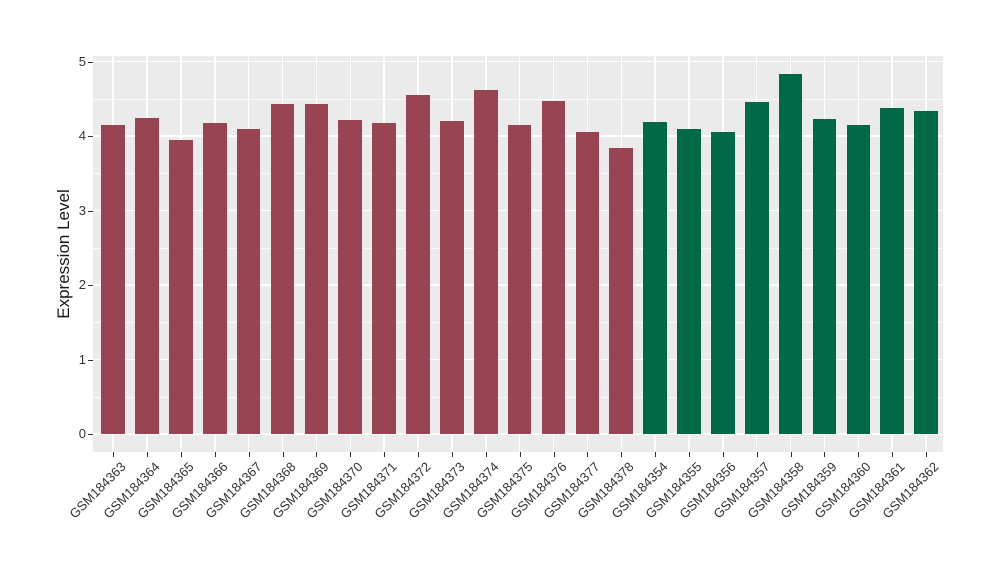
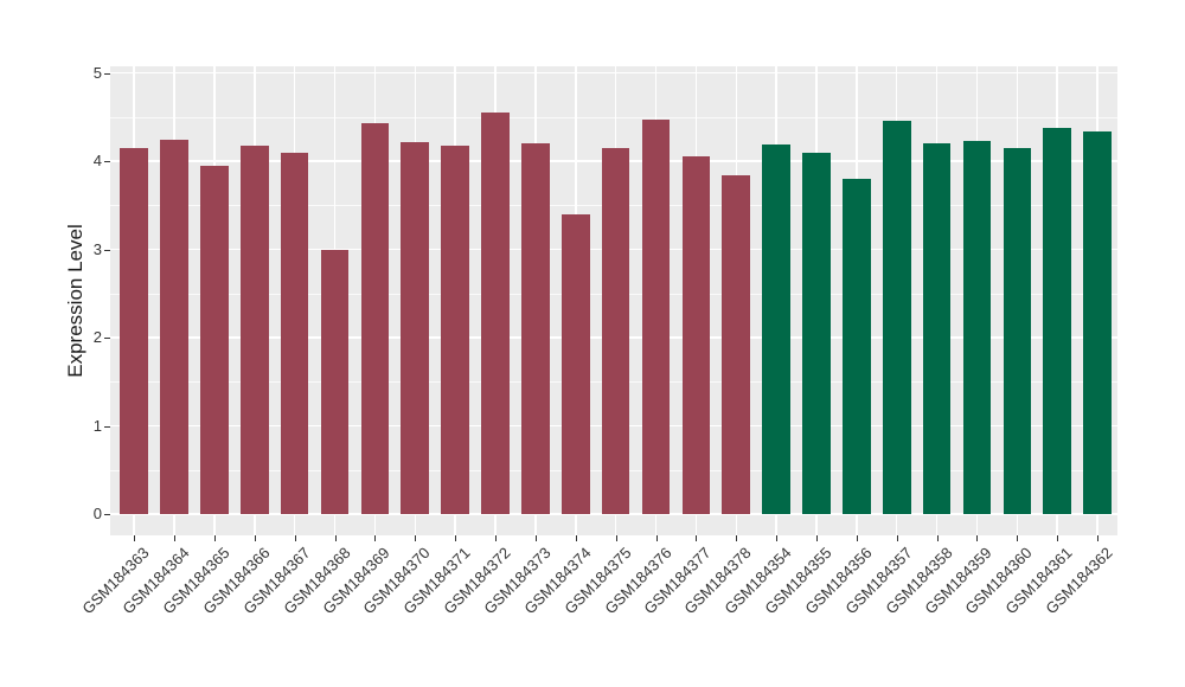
GSM184368: 4.4 -> 3.0
GSM184374: 4.6 -> 3.4
GSM184356: 4.1 -> 3.8
GSM184358: 4.8 -> 4.2
